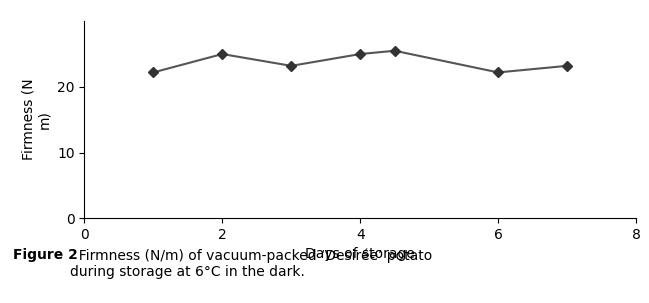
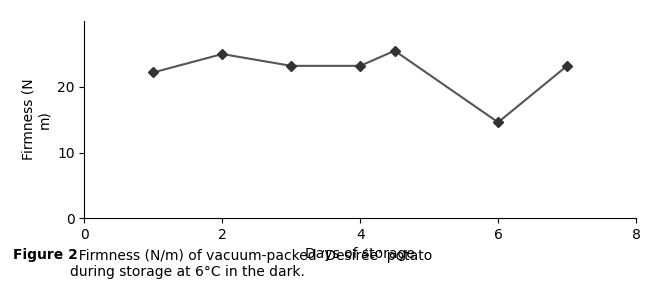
4: 25.0 -> 23.2
6: 22.2 -> 14.6
